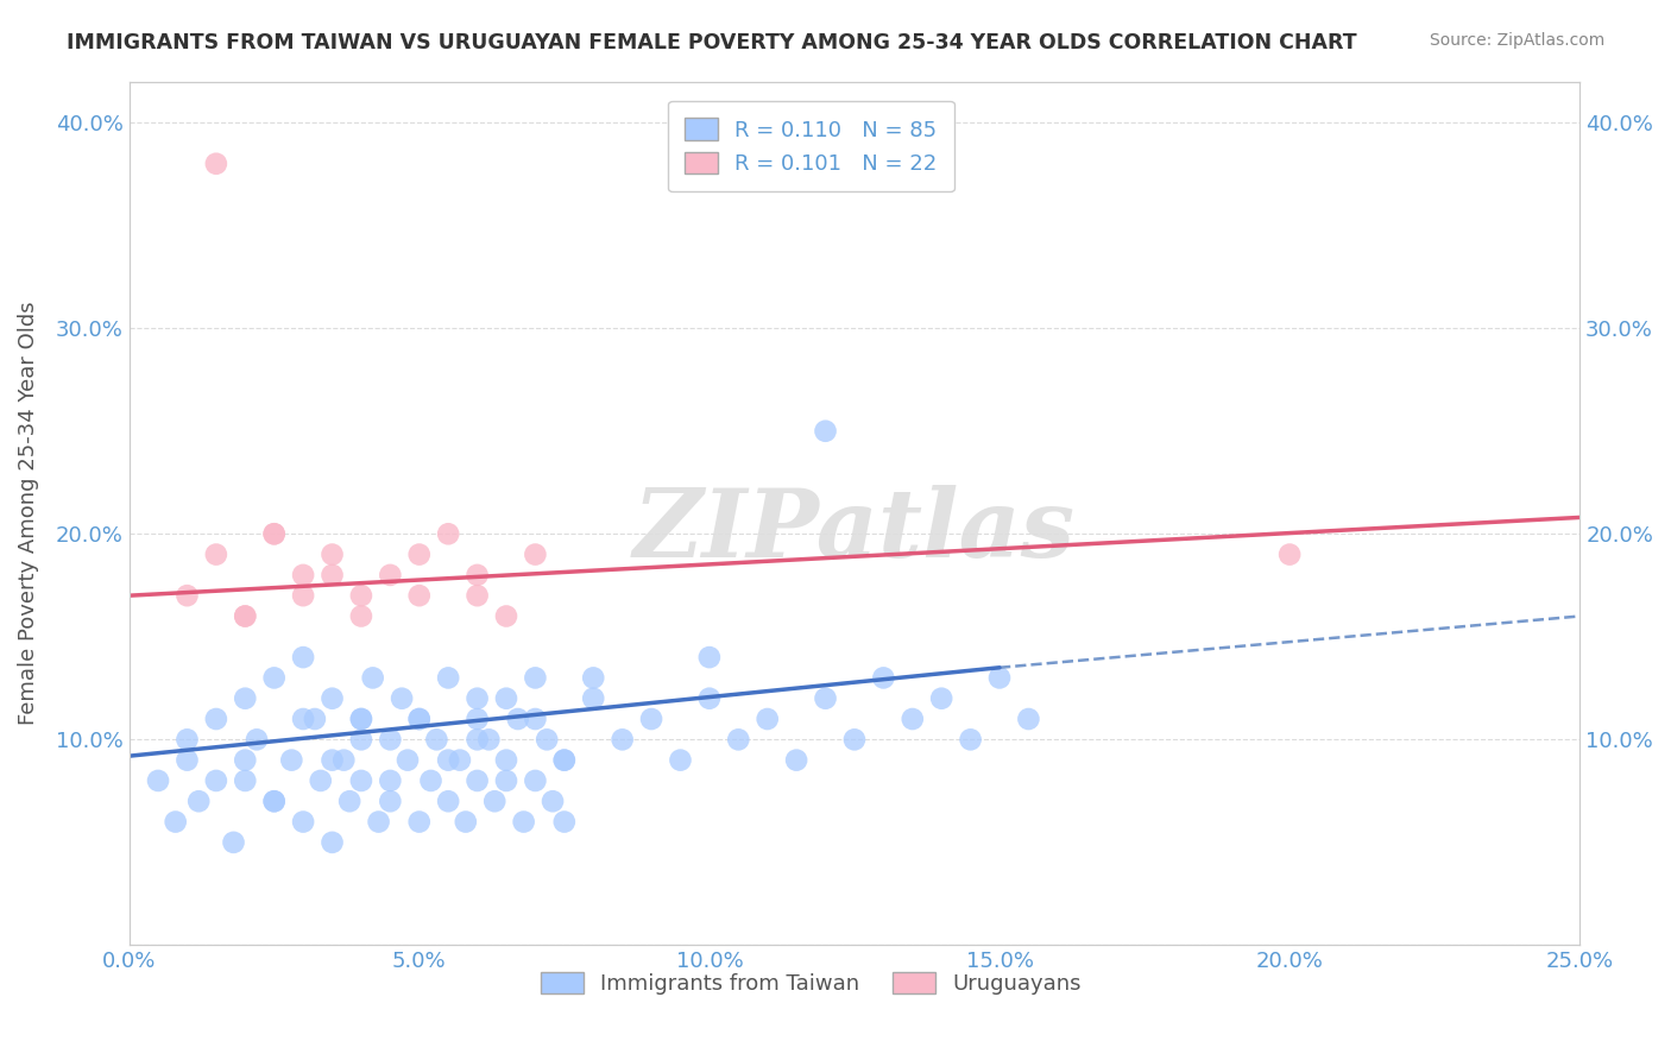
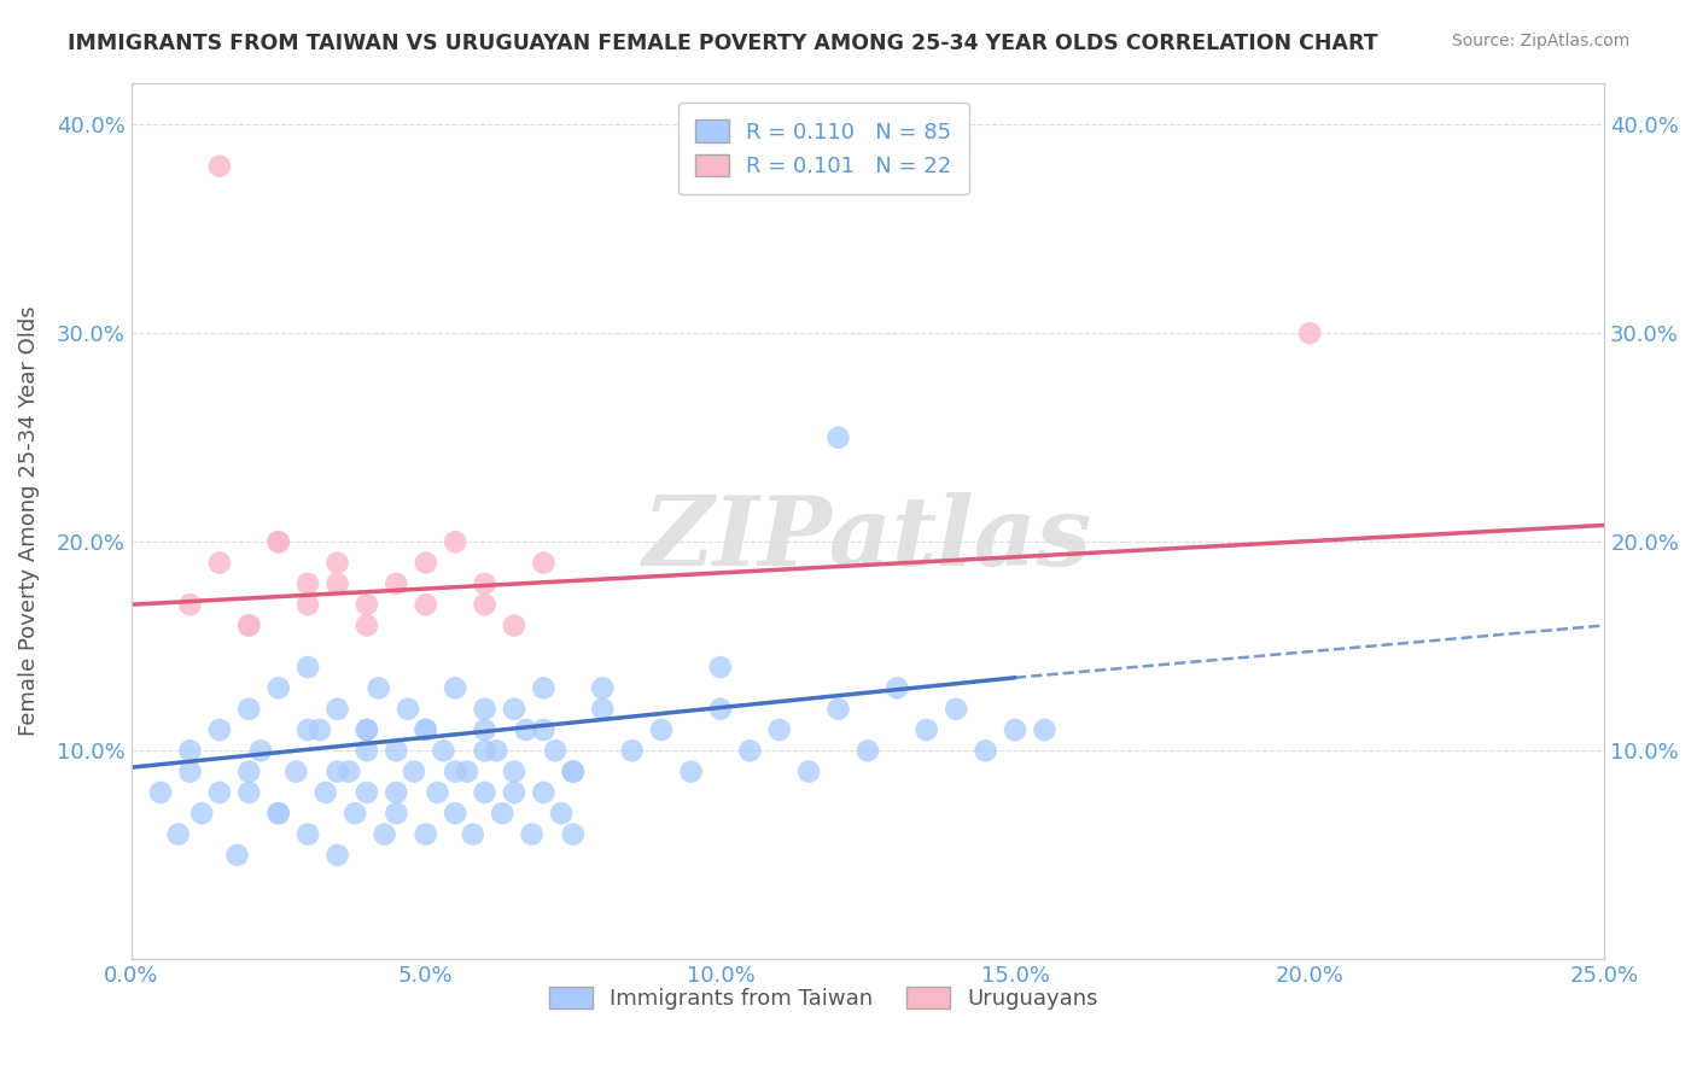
Immigrants from Taiwan/15.0%: 13% -> 11%
Uruguayans/20.0%: 19% -> 30%
